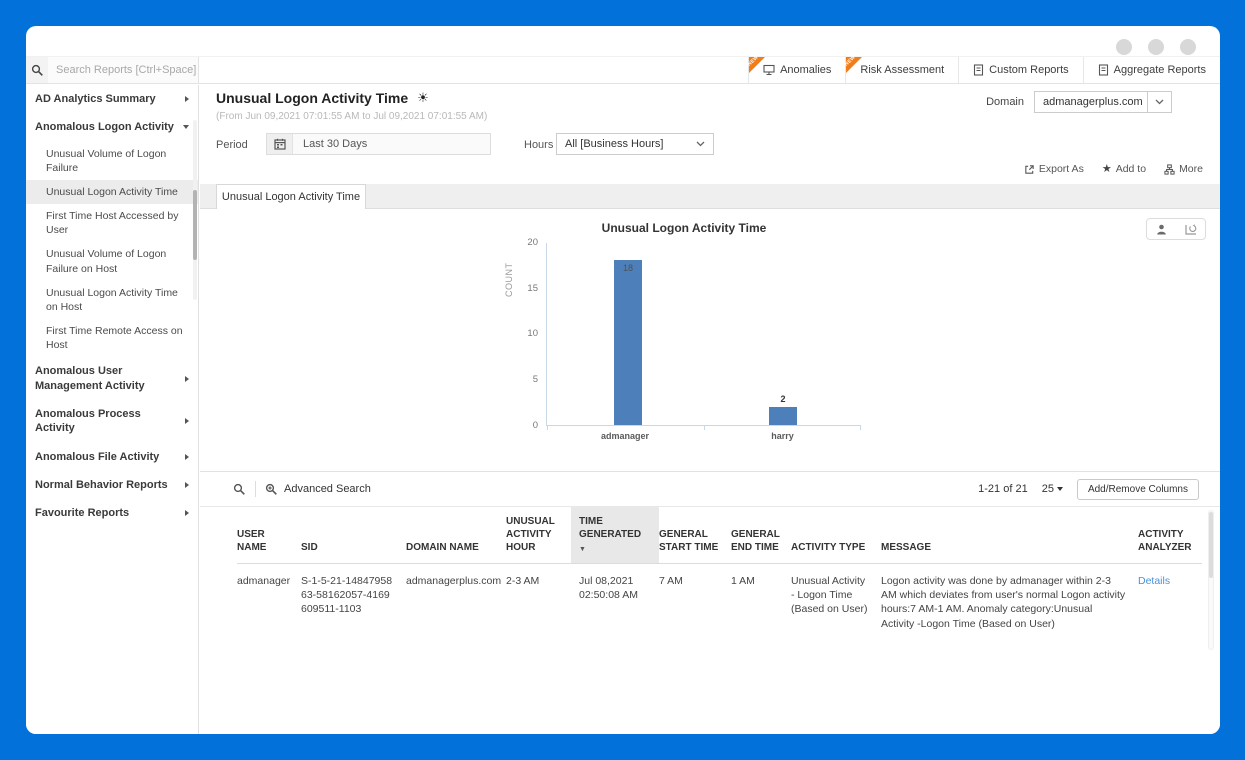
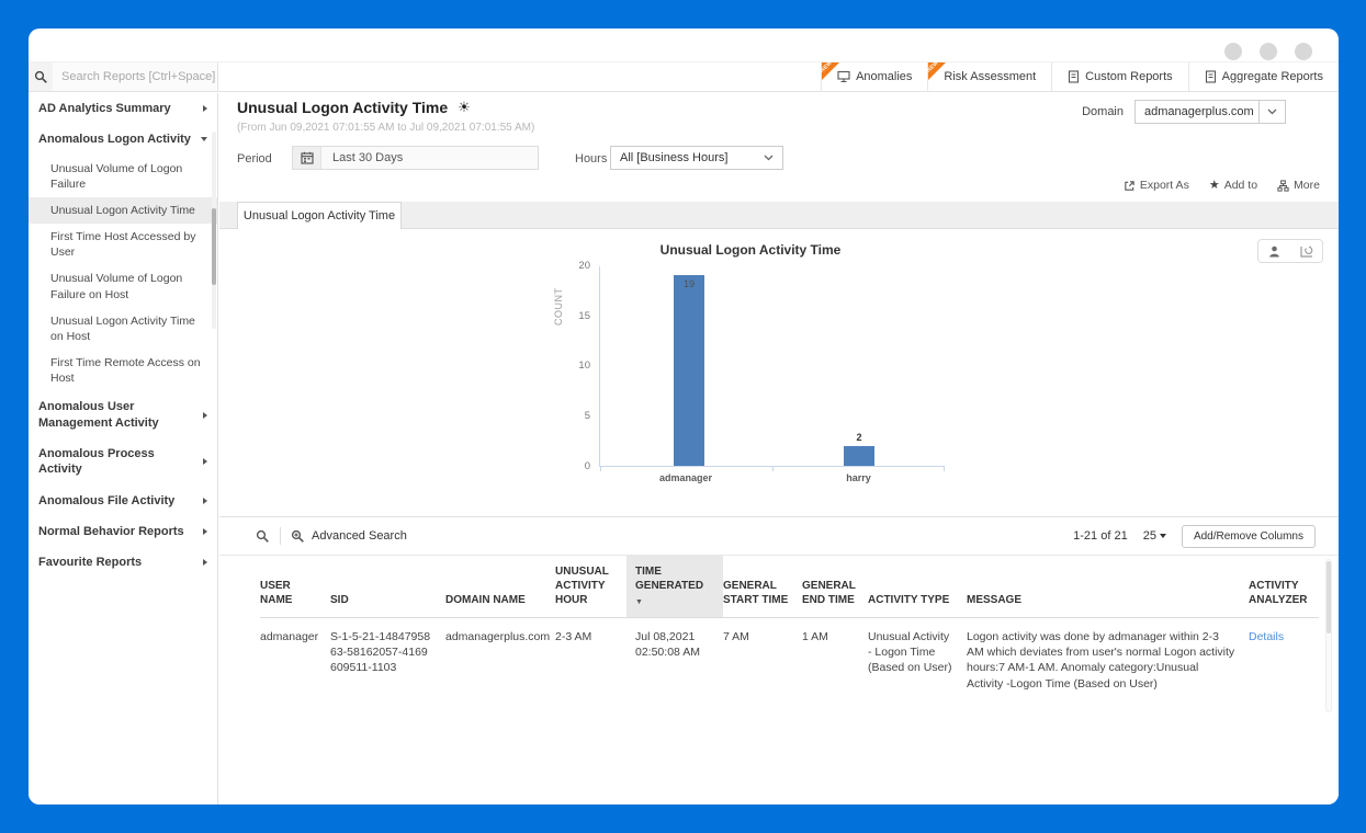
admanager: 18 -> 19
